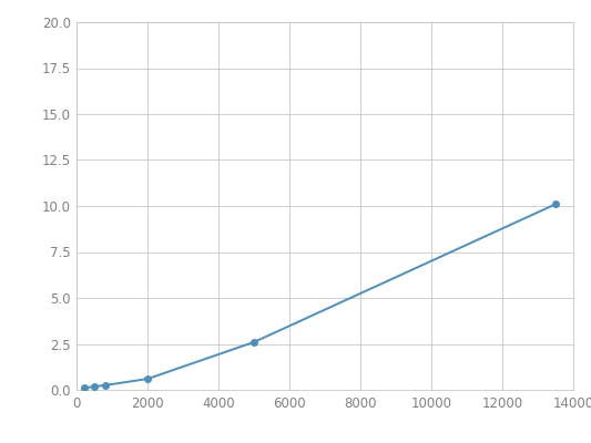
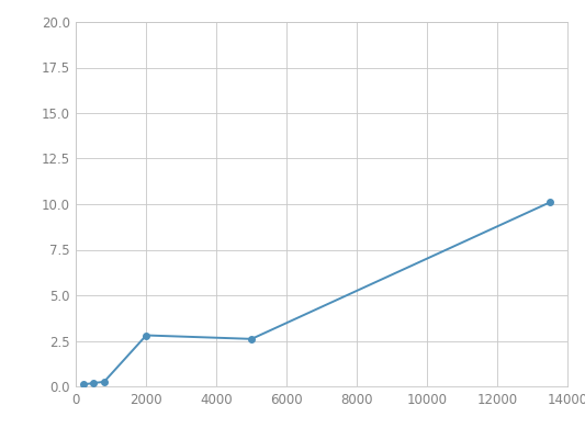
2000: 0.6 -> 2.8
